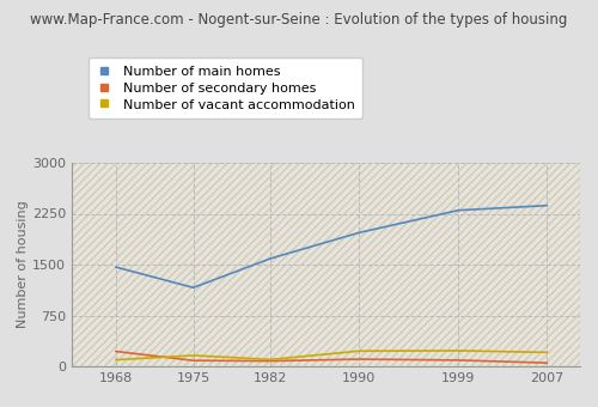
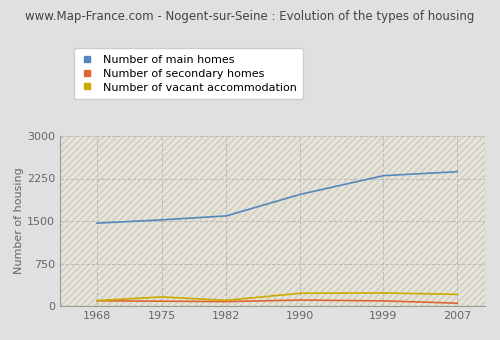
Number of secondary homes/1968: 220 -> 90
Number of main homes/1975: 1160 -> 1520
